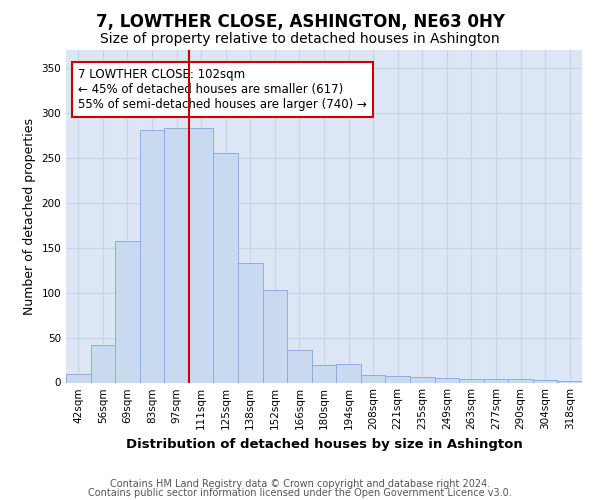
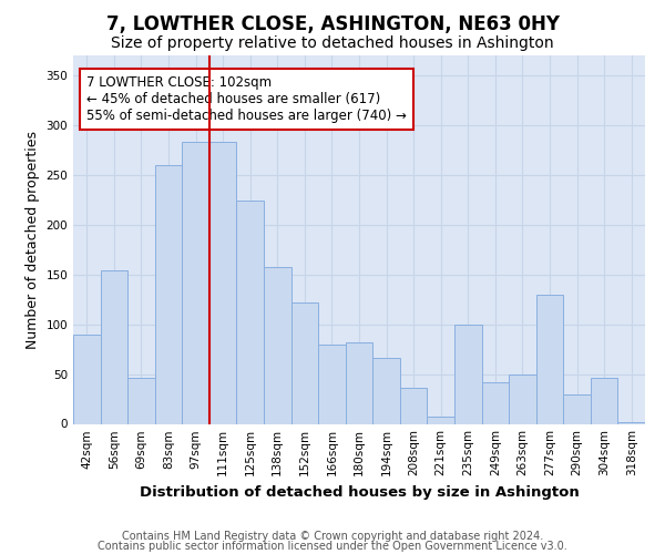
42sqm: 9 -> 90
56sqm: 42 -> 154
69sqm: 157 -> 46
83sqm: 281 -> 260
125sqm: 255 -> 224
138sqm: 133 -> 158
152sqm: 103 -> 122
166sqm: 36 -> 80
180sqm: 20 -> 82
194sqm: 21 -> 66
208sqm: 8 -> 36
235sqm: 6 -> 100
249sqm: 5 -> 42
263sqm: 4 -> 50
277sqm: 4 -> 130
290sqm: 4 -> 30
304sqm: 3 -> 46
